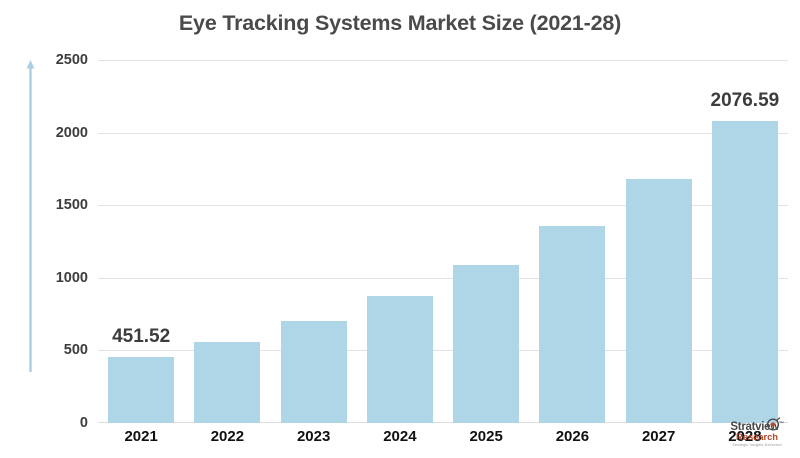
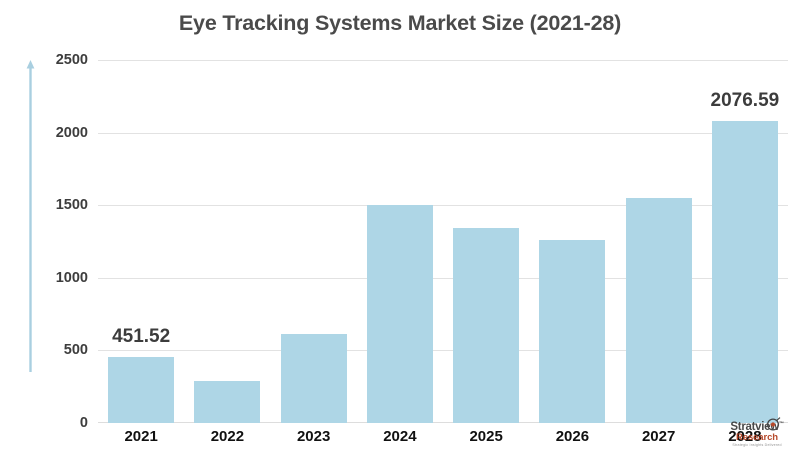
2022: 560 -> 290
2023: 700 -> 610
2024: 880 -> 1500
2025: 1090 -> 1340
2026: 1360 -> 1260
2027: 1680 -> 1550
